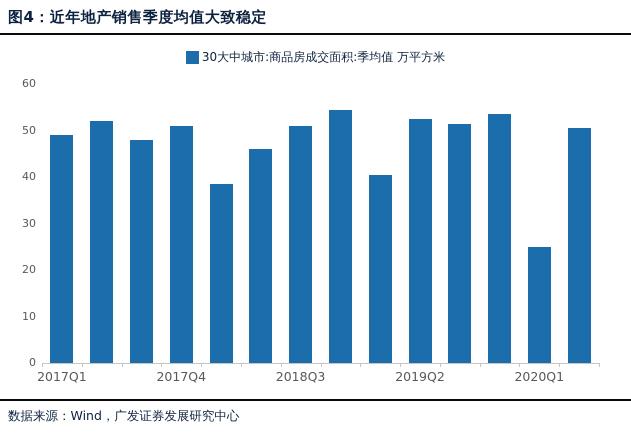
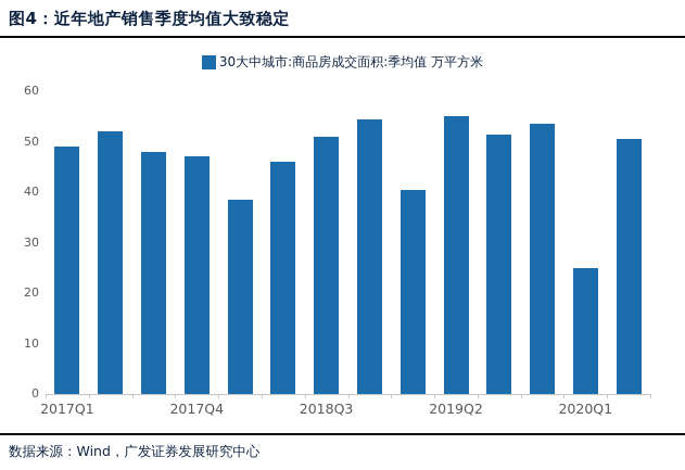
2017Q4: 51 -> 47
2019Q2: 52 -> 55
